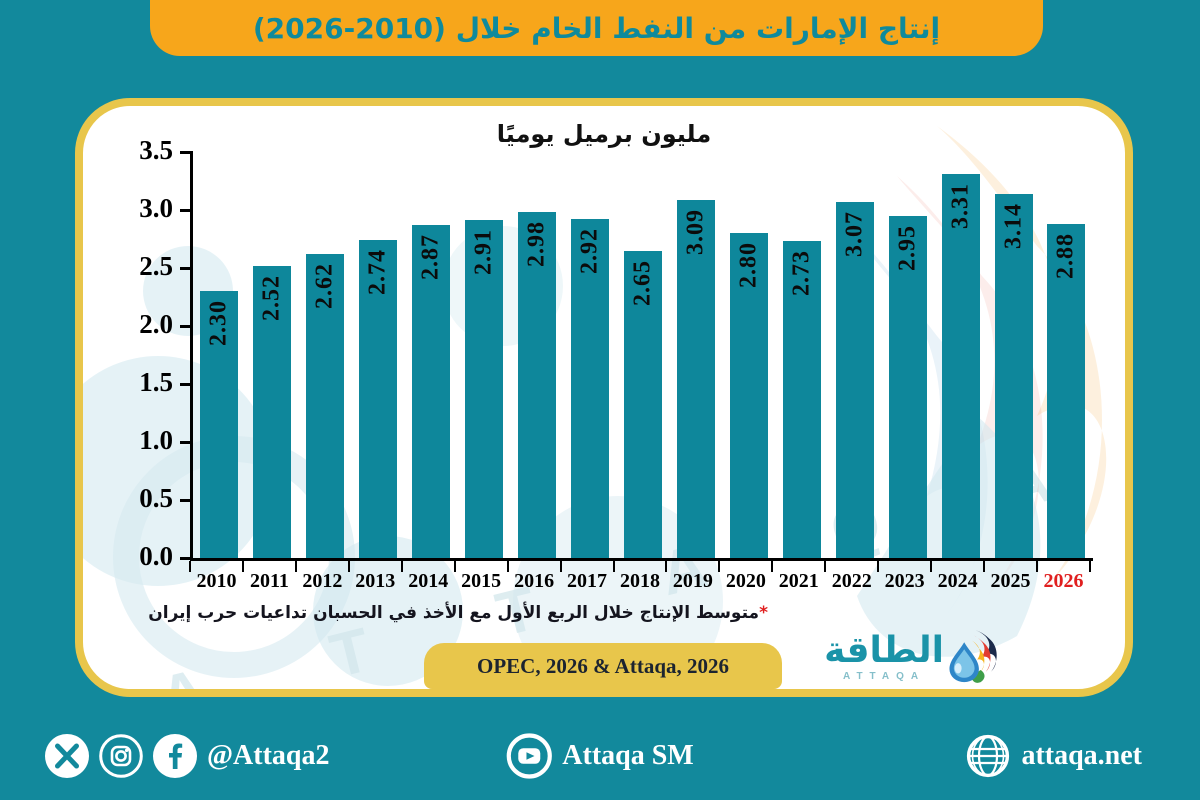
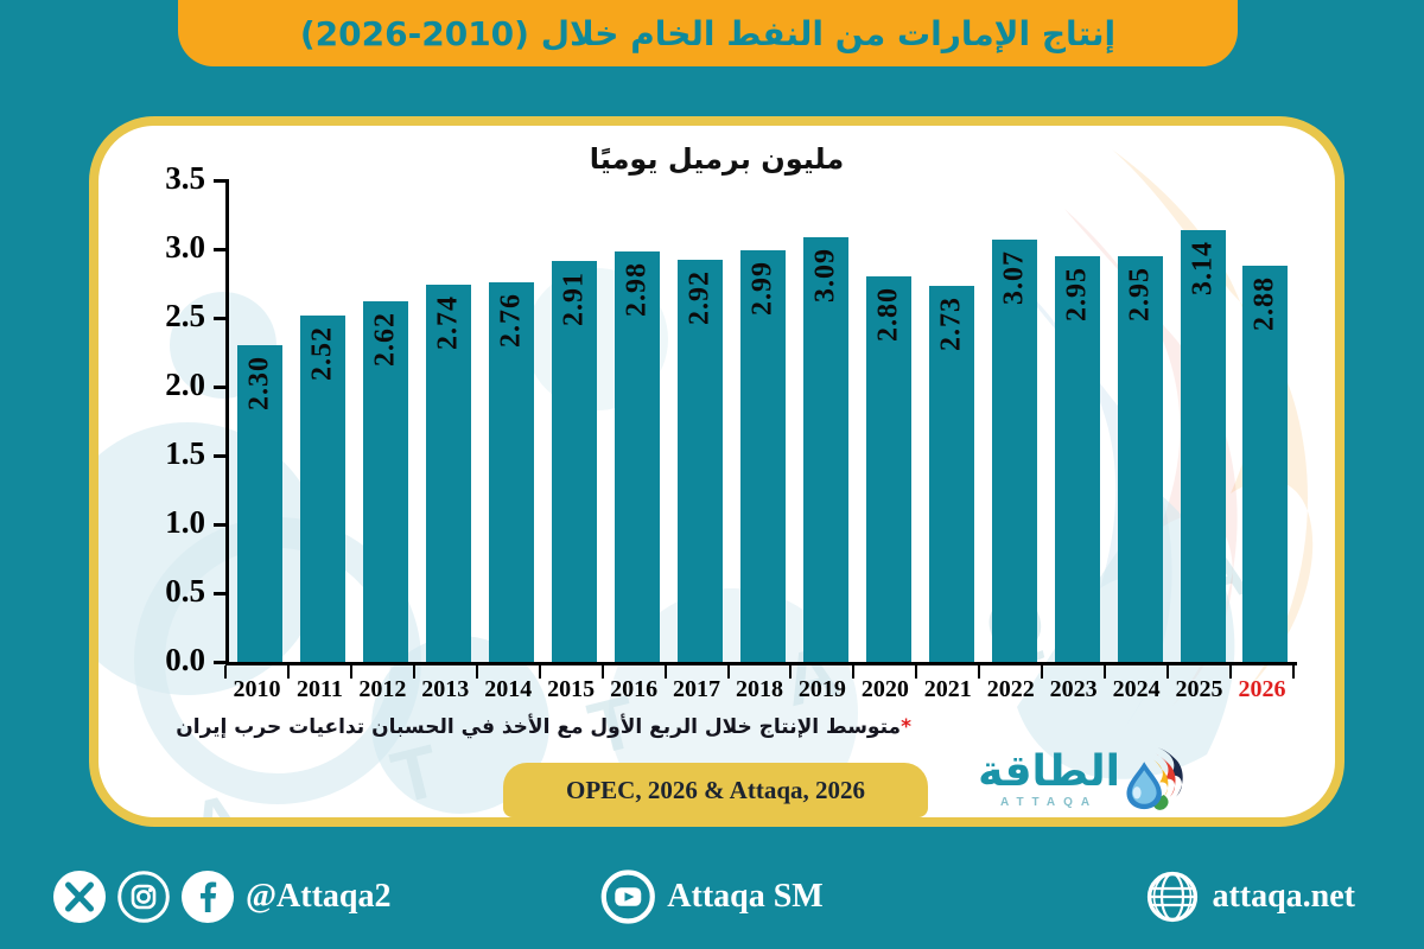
2014: 2.87 -> 2.76
2018: 2.65 -> 2.99
2024: 3.31 -> 2.95
